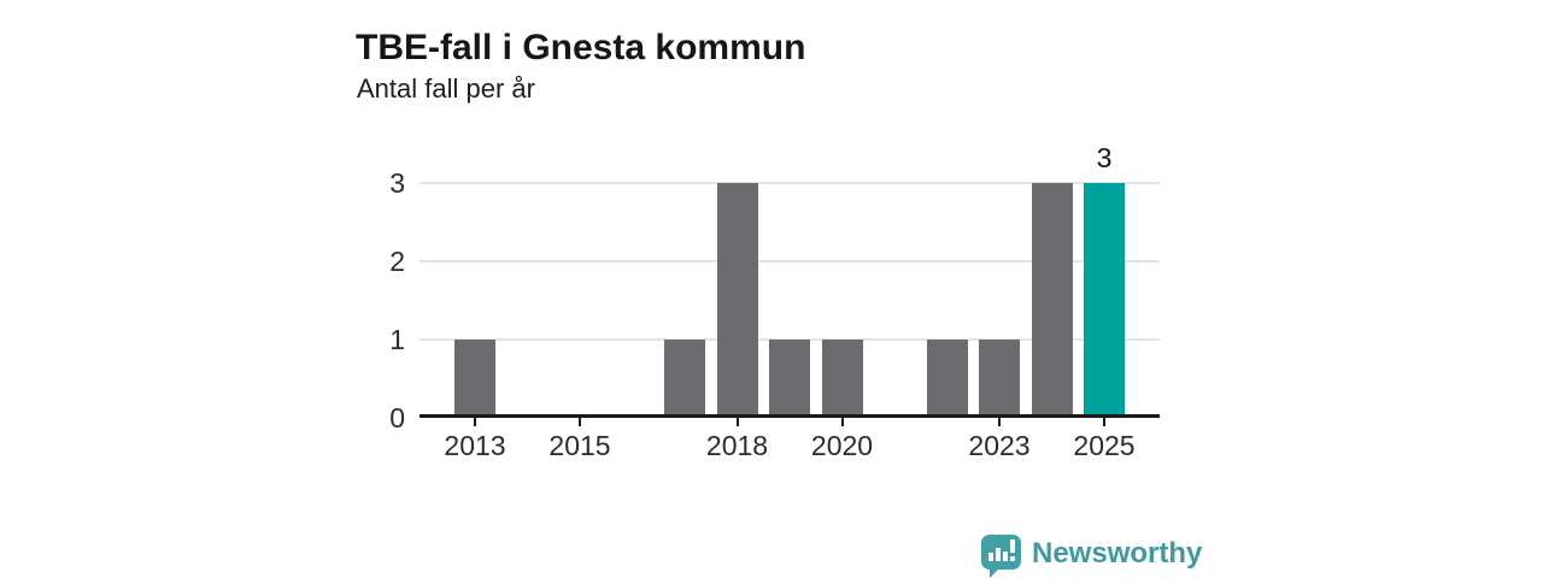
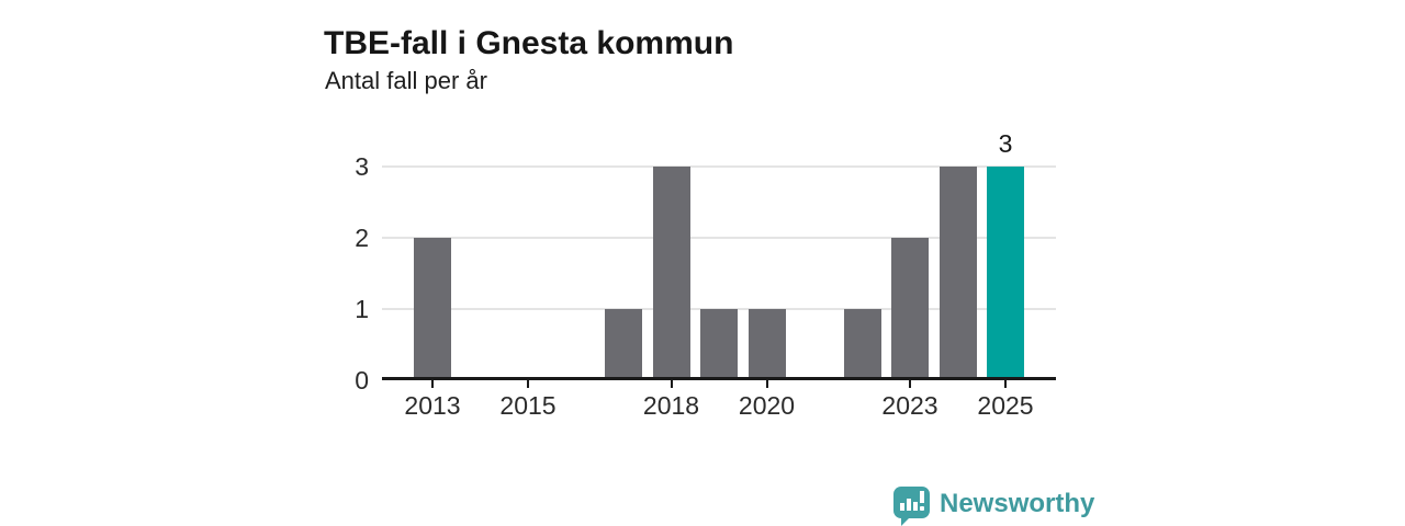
2013: 1 -> 2
2023: 1 -> 2
